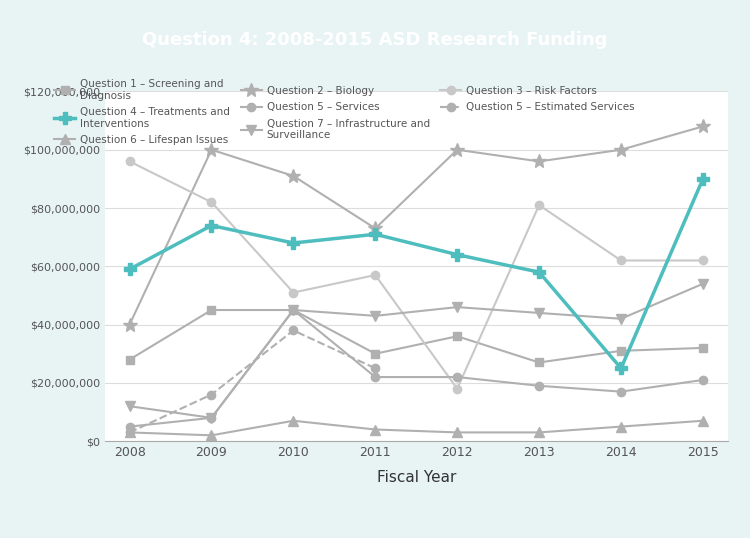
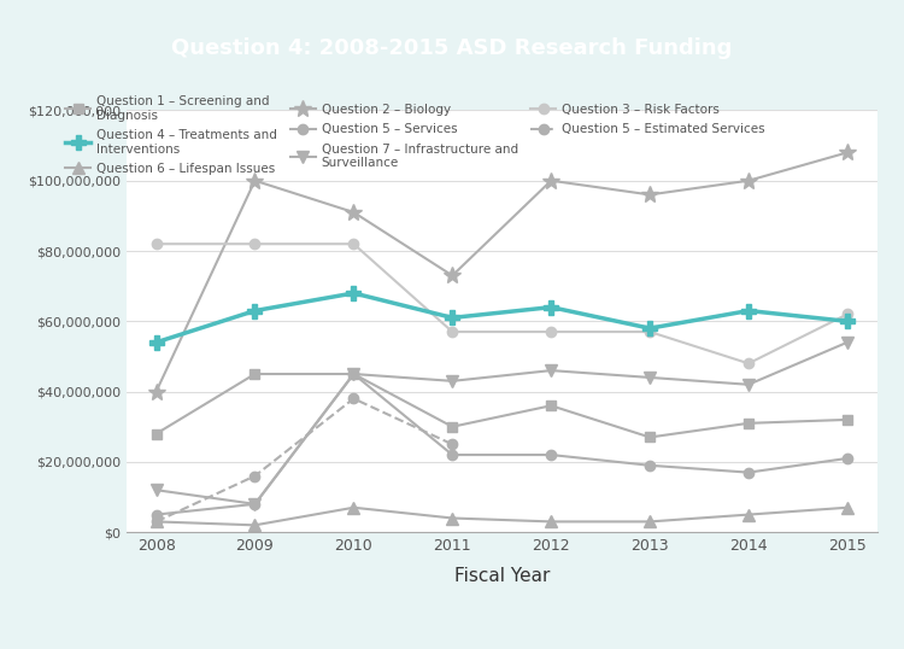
Question 3 – Risk Factors/2008: $96,000,000 -> $82,000,000
Question 4 – Treatments and Interventions/2008: $59,000,000 -> $54,000,000
Question 4 – Treatments and Interventions/2009: $74,000,000 -> $63,000,000
Question 3 – Risk Factors/2010: $51,000,000 -> $82,000,000
Question 4 – Treatments and Interventions/2011: $71,000,000 -> $61,000,000
Question 3 – Risk Factors/2012: $18,000,000 -> $57,000,000
Question 3 – Risk Factors/2013: $81,000,000 -> $57,000,000
Question 3 – Risk Factors/2014: $62,000,000 -> $48,000,000
Question 4 – Treatments and Interventions/2014: $25,000,000 -> $63,000,000
Question 4 – Treatments and Interventions/2015: $90,000,000 -> $60,000,000
